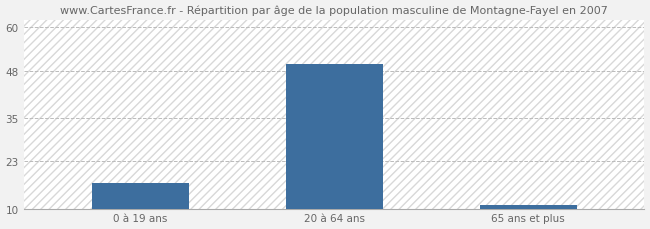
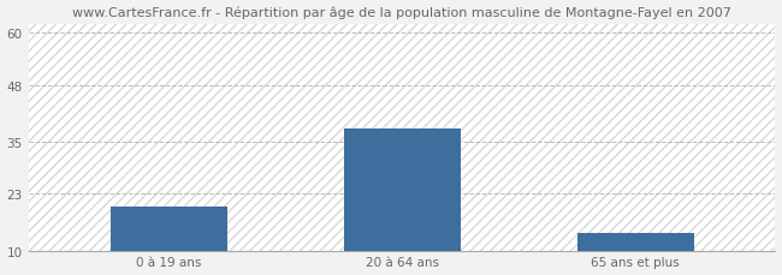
0 à 19 ans: 17 -> 20
20 à 64 ans: 50 -> 38
65 ans et plus: 11 -> 14
